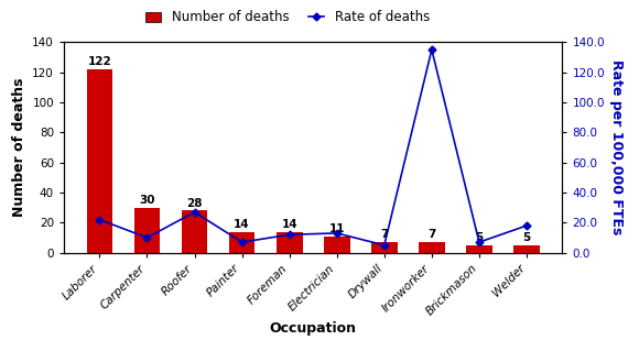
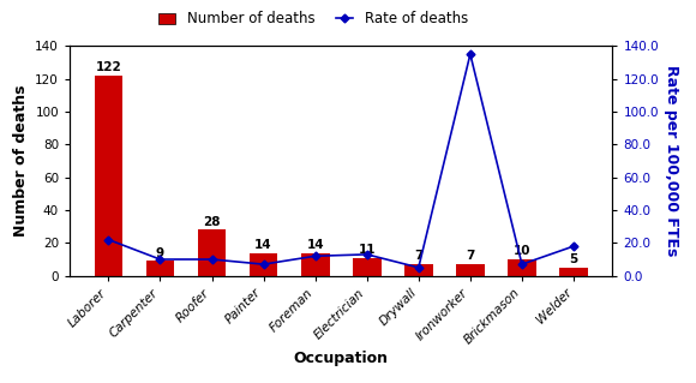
Number of deaths/Carpenter: 30 -> 9
Rate of deaths/Roofer: 27 -> 10
Number of deaths/Brickmason: 5 -> 10
